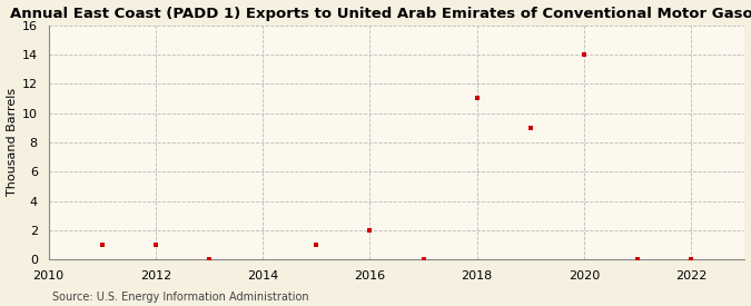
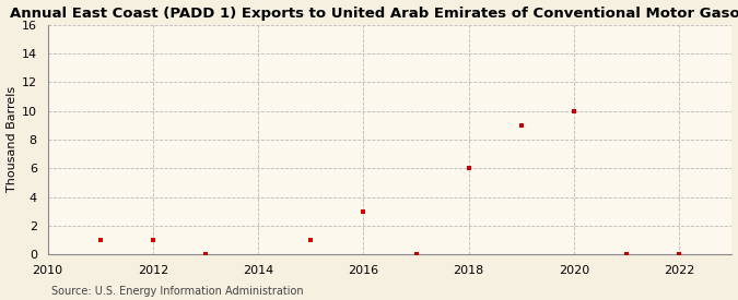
2016: 2 -> 3
2018: 11 -> 6
2020: 14 -> 10
